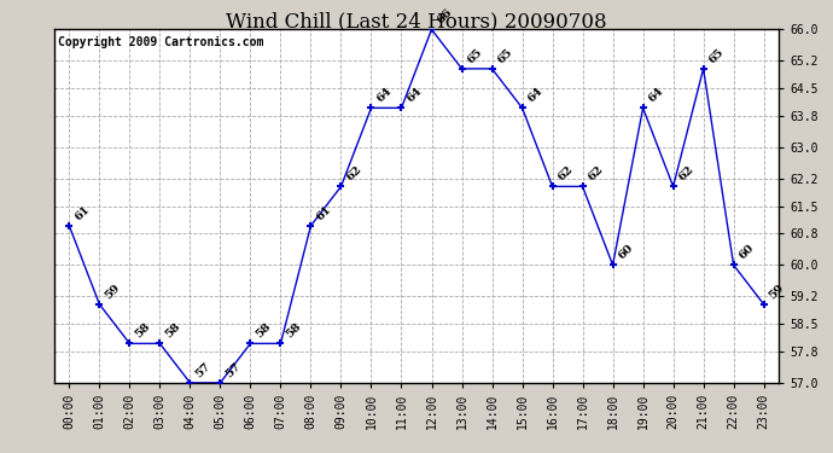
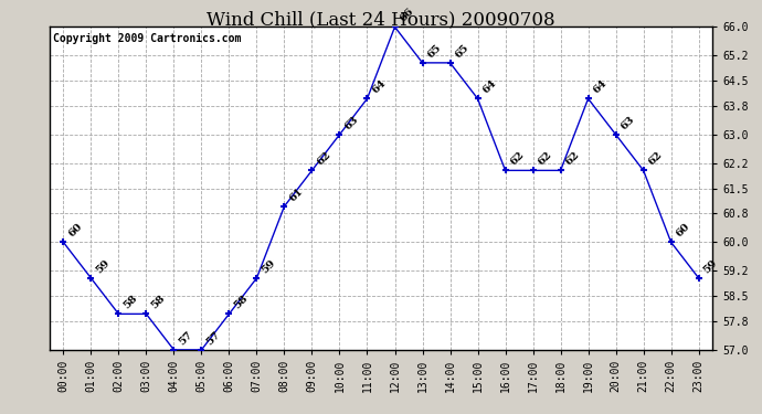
00:00: 61 -> 60
07:00: 58 -> 59
10:00: 64 -> 63
18:00: 60 -> 62
20:00: 62 -> 63
21:00: 65 -> 62
